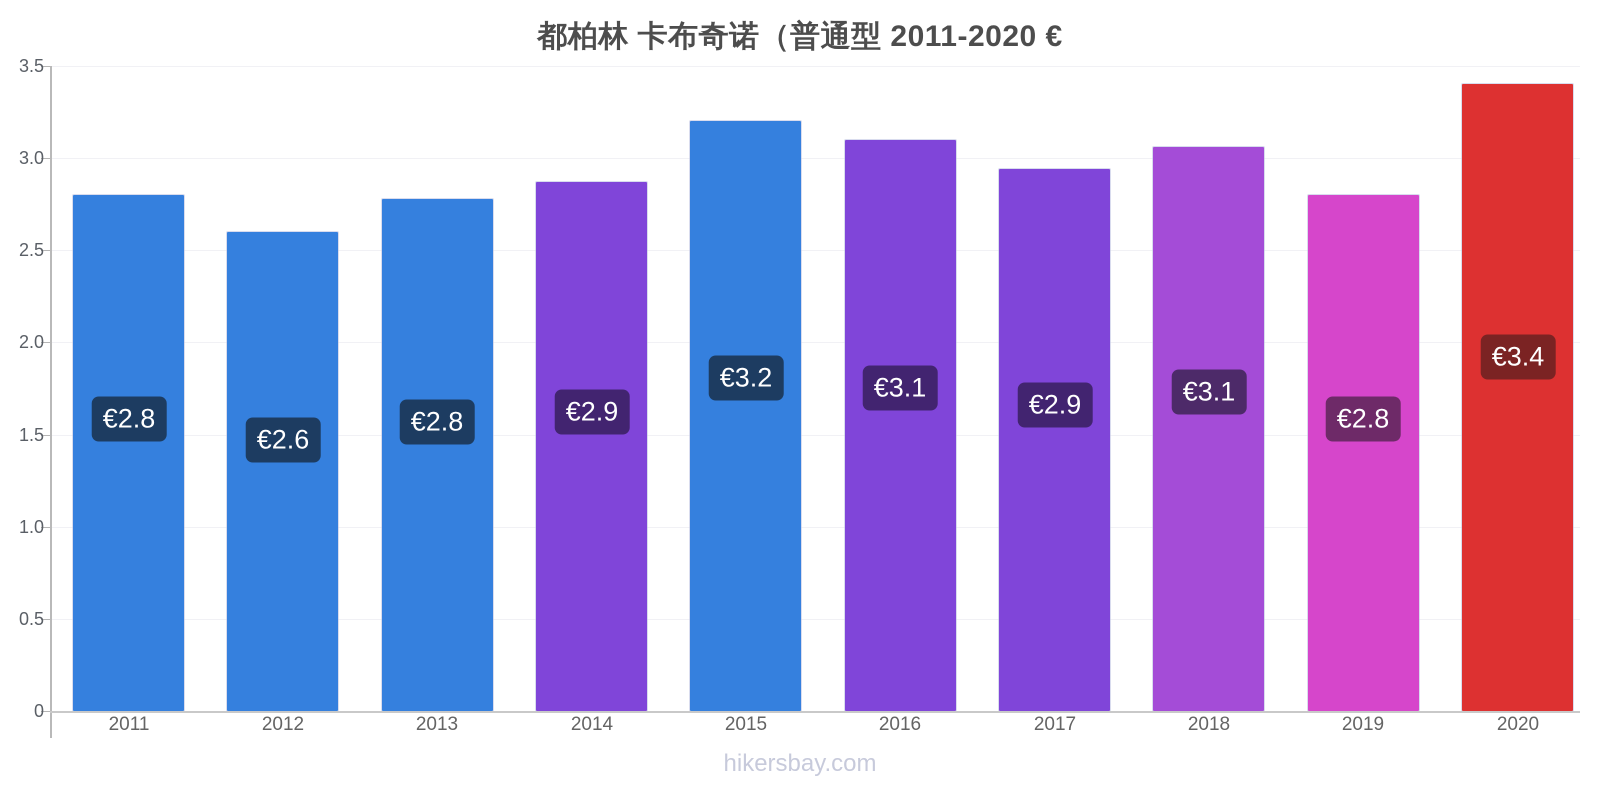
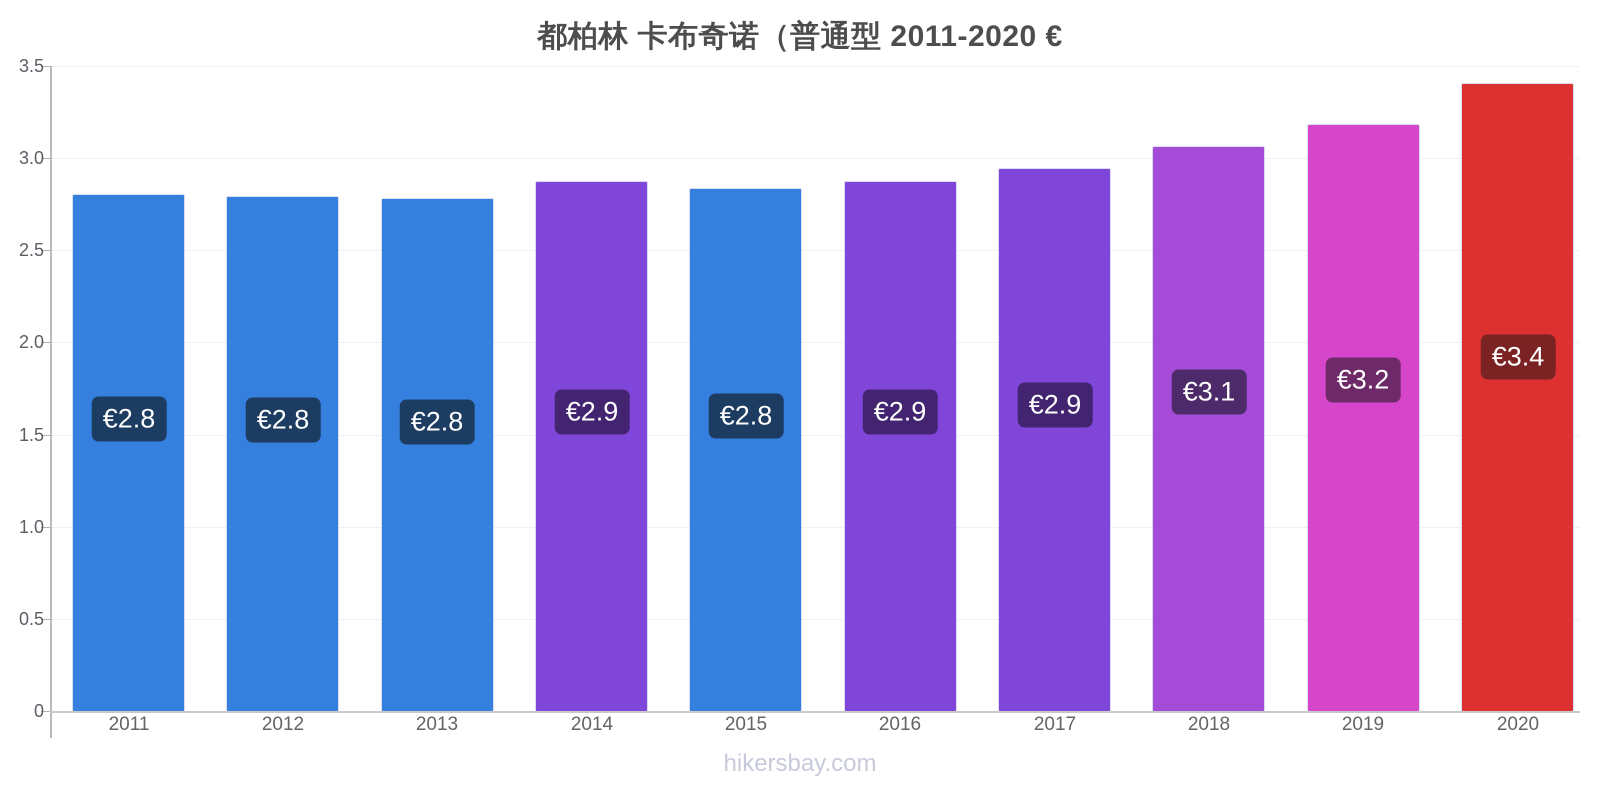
2012: €2.6 -> €2.8
2015: €3.2 -> €2.8
2016: €3.1 -> €2.9
2019: €2.8 -> €3.2
